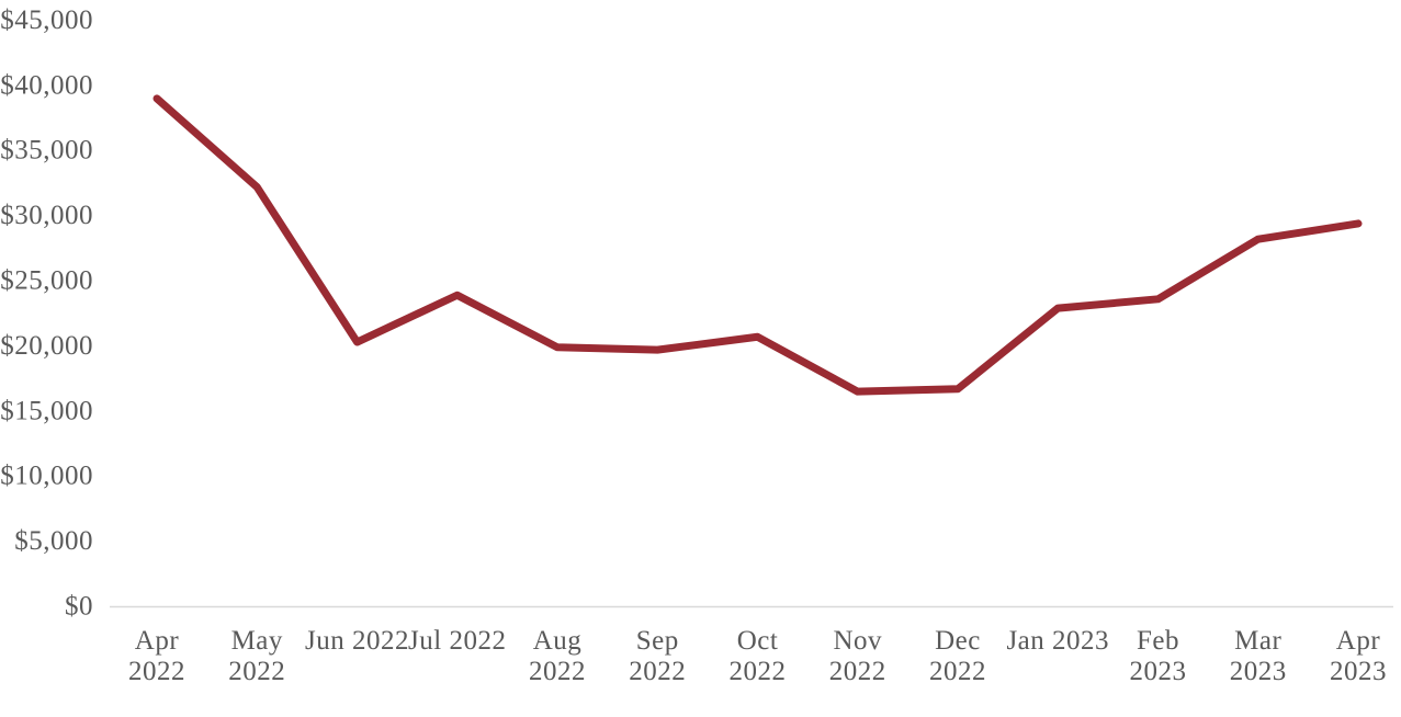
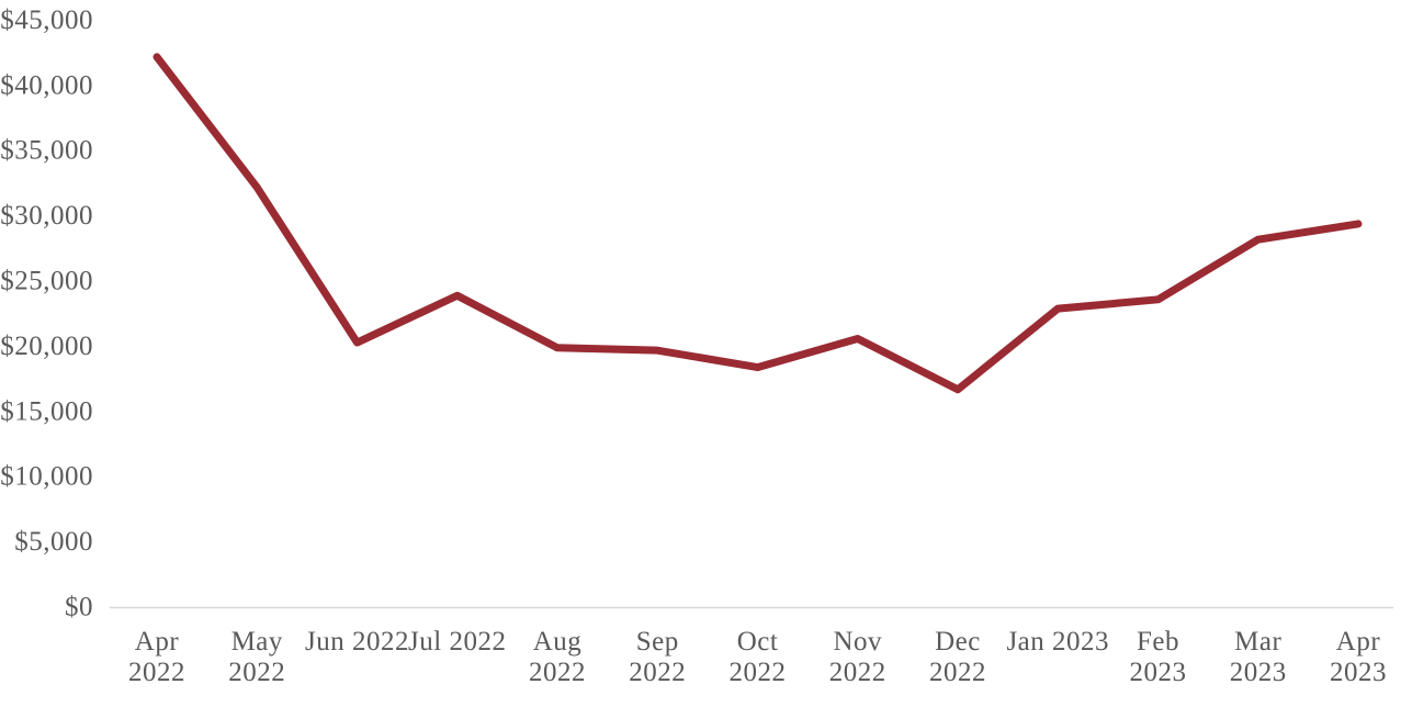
Apr 2022: $38900 -> $42100
Oct 2022: $20600 -> $18300
Nov 2022: $16400 -> $20500
